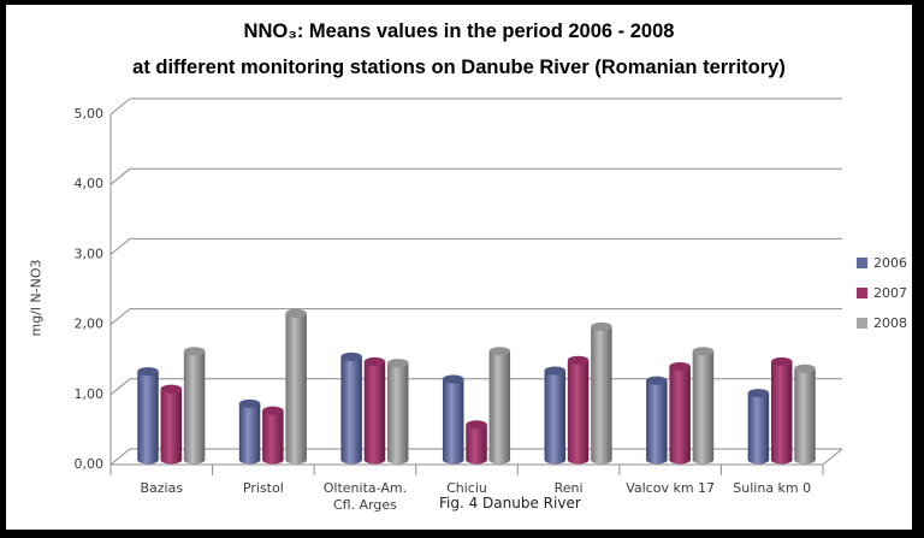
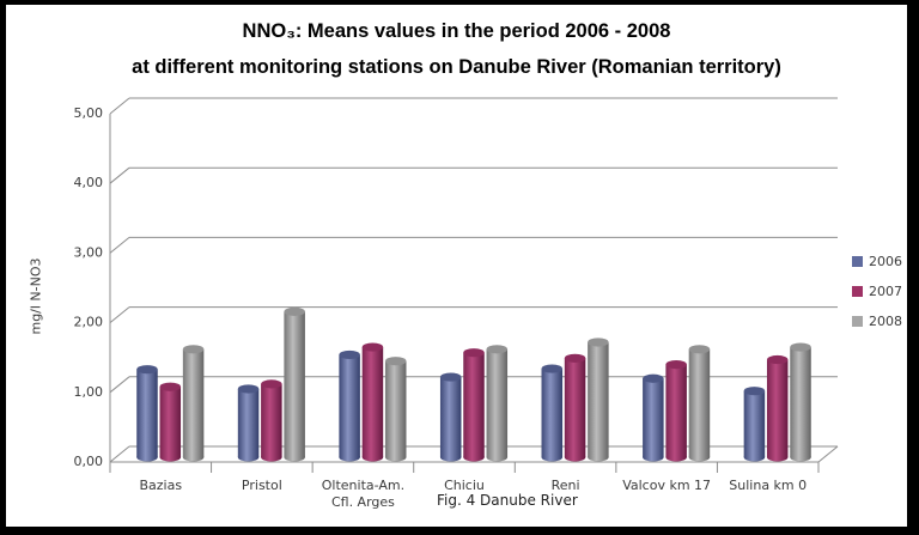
2006/Pristol: 0,8 -> 1,0
2007/Pristol: 0,7 -> 1,1
2007/Oltenita-Am. Cfl. Arges: 1,4 -> 1,6
2007/Chiciu: 0,5 -> 1,5
2008/Reni: 1,9 -> 1,6
2008/Sulina km 0: 1,3 -> 1,6
